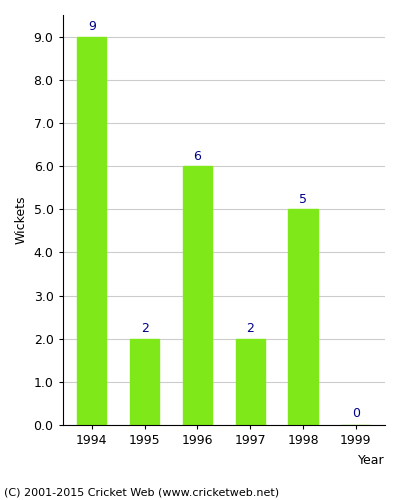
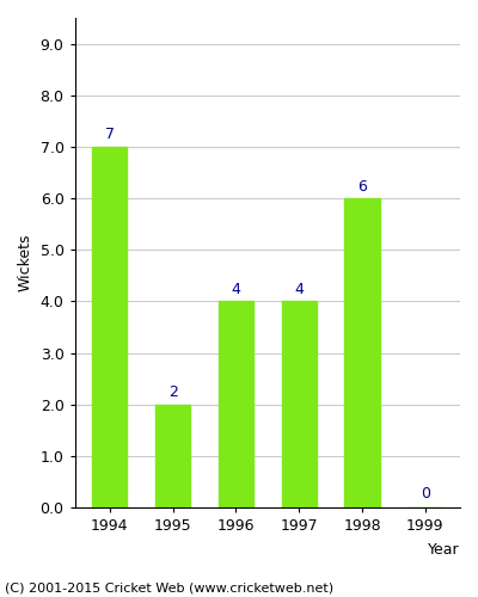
1994: 9 -> 7
1996: 6 -> 4
1997: 2 -> 4
1998: 5 -> 6
